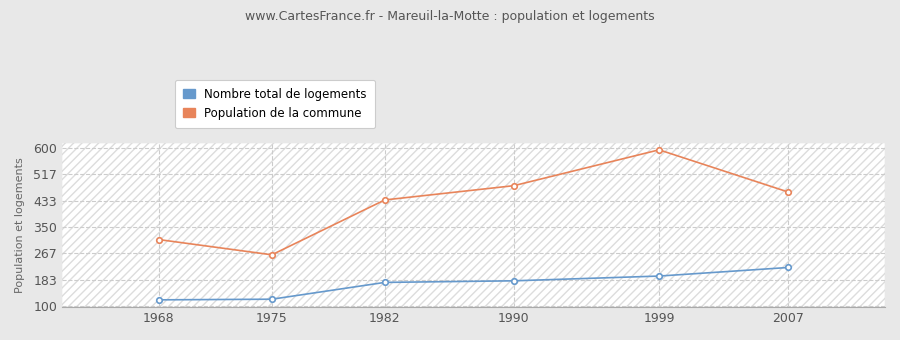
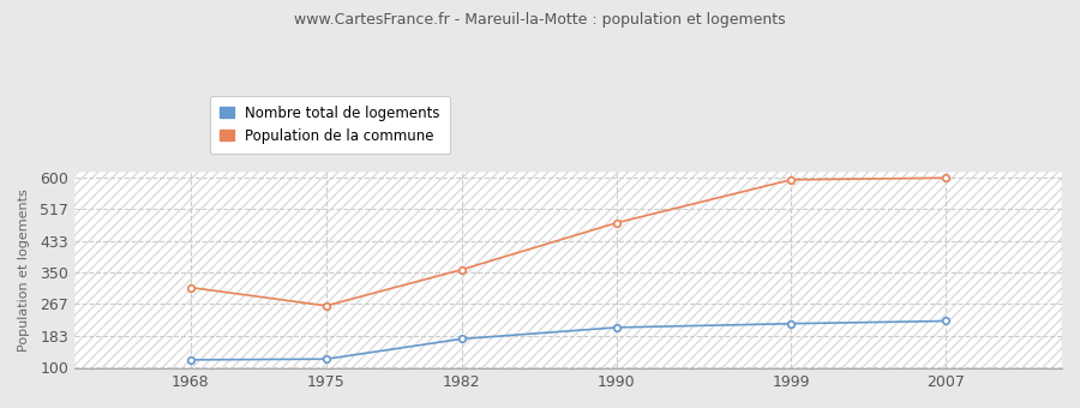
Population de la commune/1982: 435 -> 357
Nombre total de logements/1990: 180 -> 205
Nombre total de logements/1999: 195 -> 215
Population de la commune/2007: 460 -> 598
